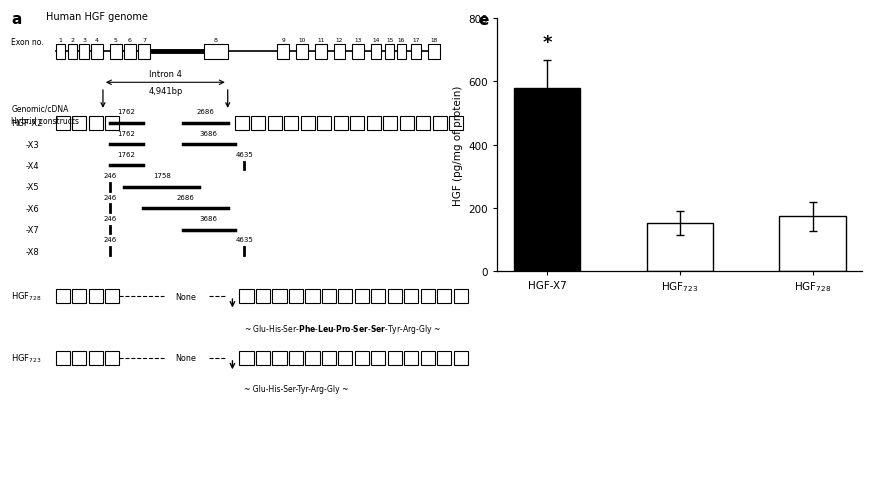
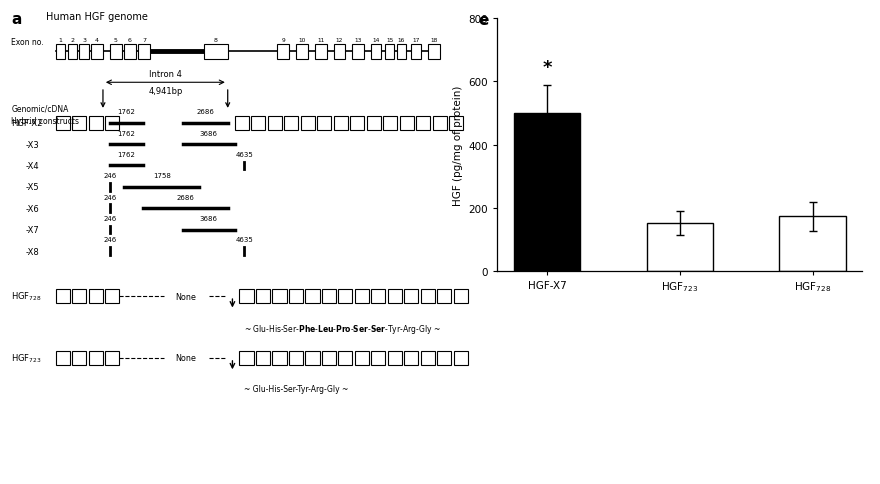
HGF-X7: 580 -> 500
